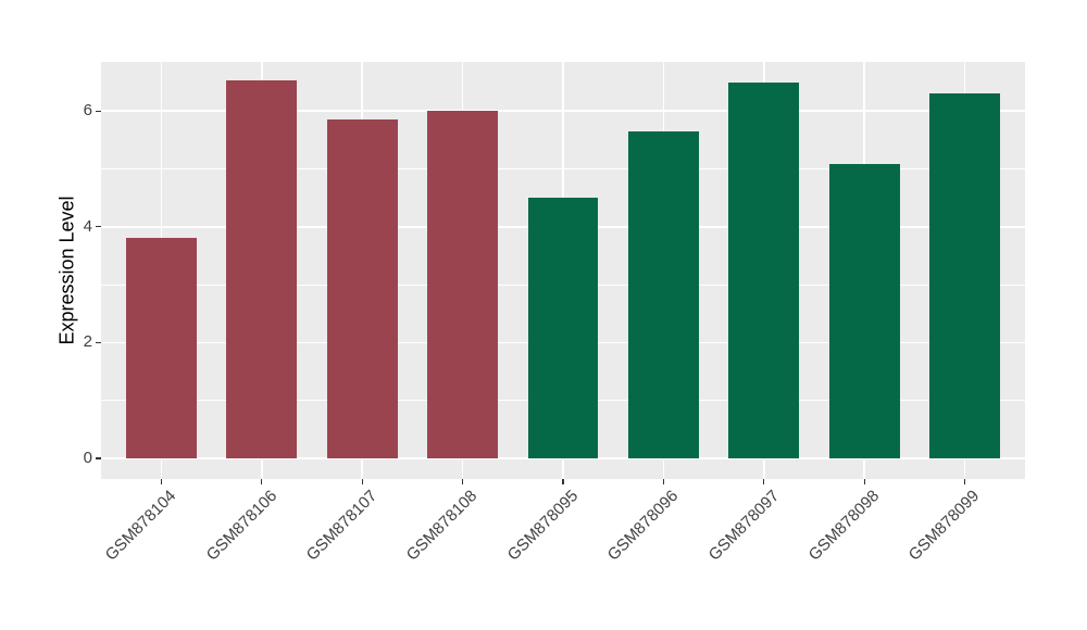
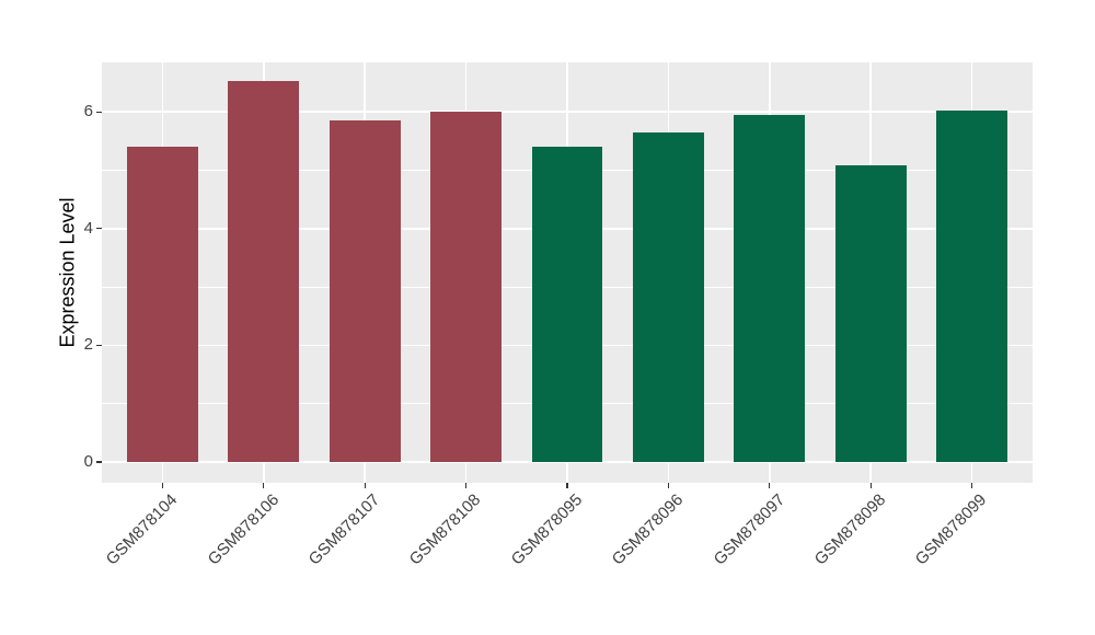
GSM878104: 3.8 -> 5.4
GSM878095: 4.5 -> 5.4
GSM878097: 6.5 -> 6.0
GSM878099: 6.3 -> 6.0
